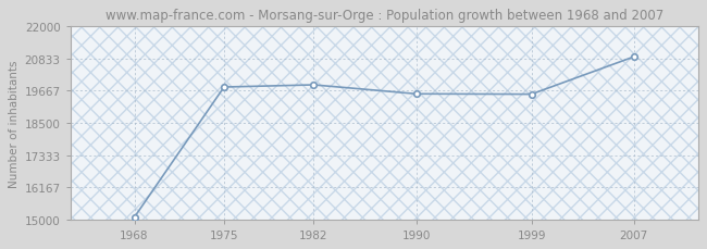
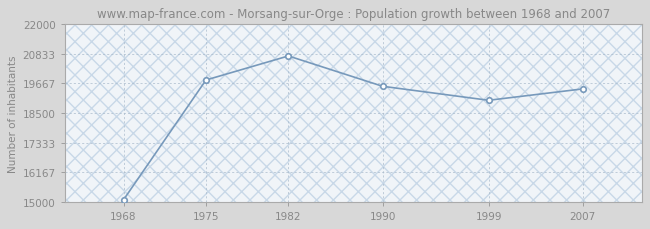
1982: 19880 -> 20750
1999: 19540 -> 19000
2007: 20900 -> 19450
